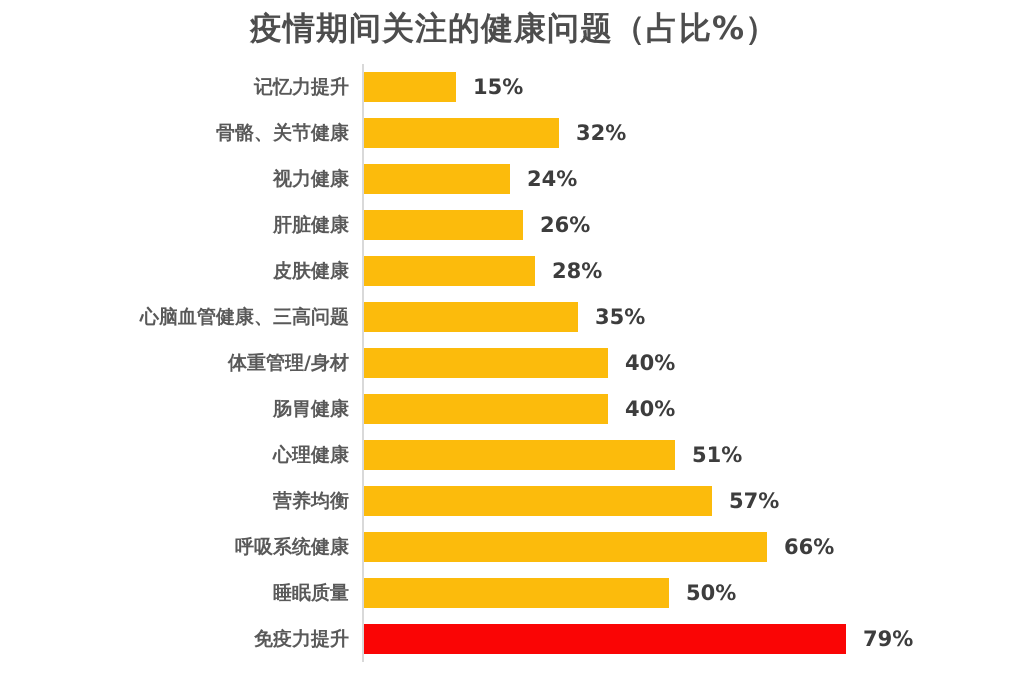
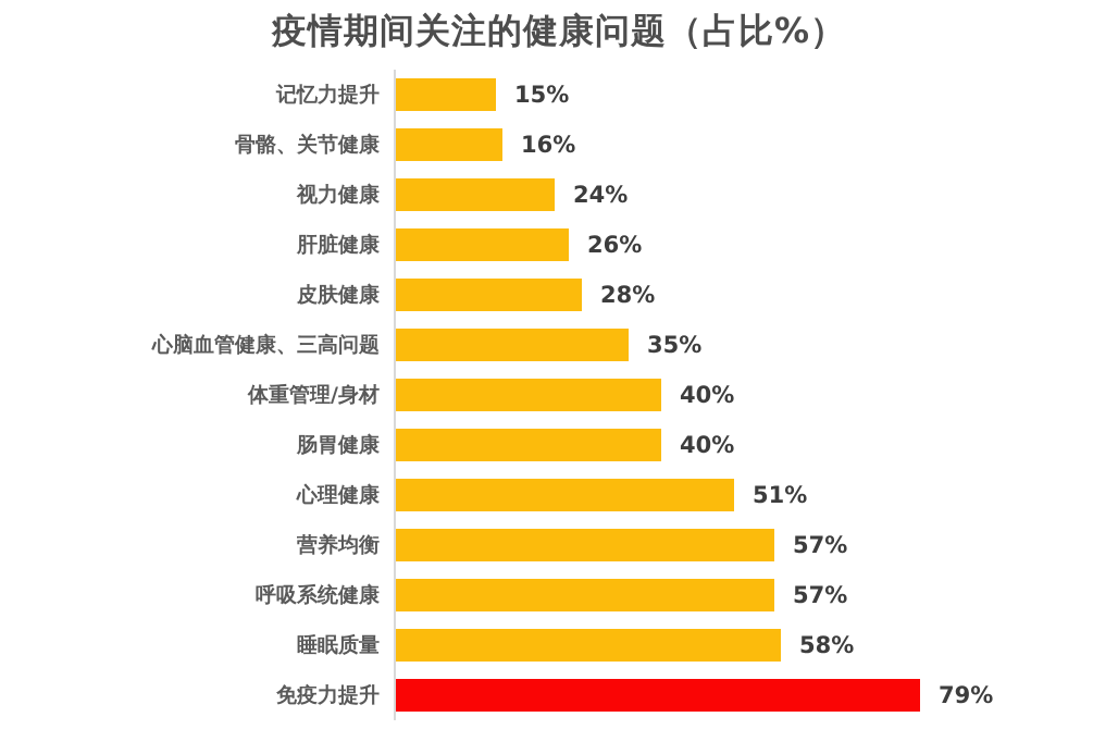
骨骼、关节健康: 32% -> 16%
呼吸系统健康: 66% -> 57%
睡眠质量: 50% -> 58%
